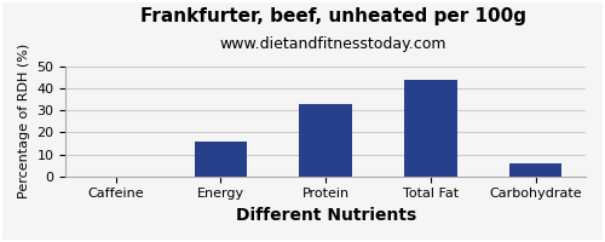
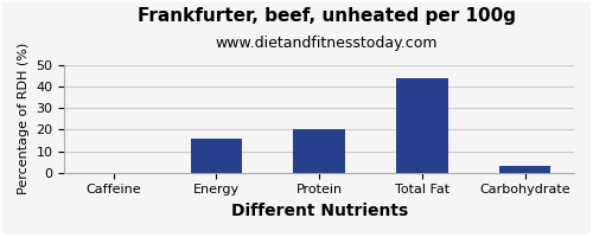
Protein: 33 -> 20
Carbohydrate: 6 -> 3
